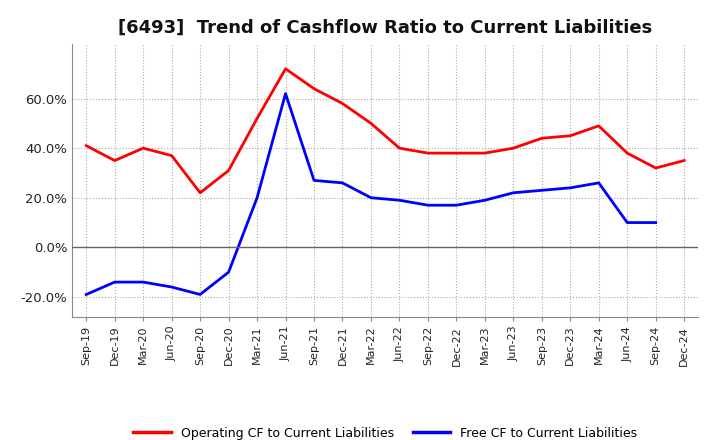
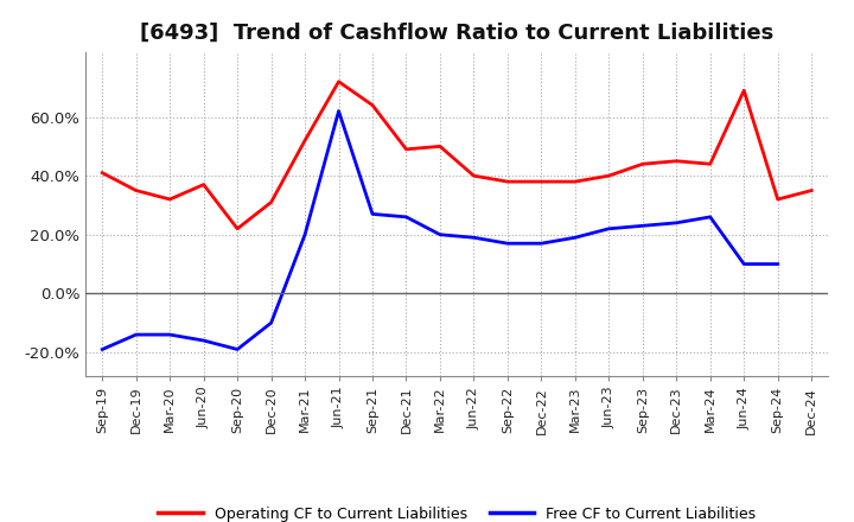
Operating CF to Current Liabilities/Mar-20: 40% -> 32%
Operating CF to Current Liabilities/Dec-21: 58% -> 49%
Operating CF to Current Liabilities/Mar-24: 49% -> 44%
Operating CF to Current Liabilities/Jun-24: 38% -> 69%
